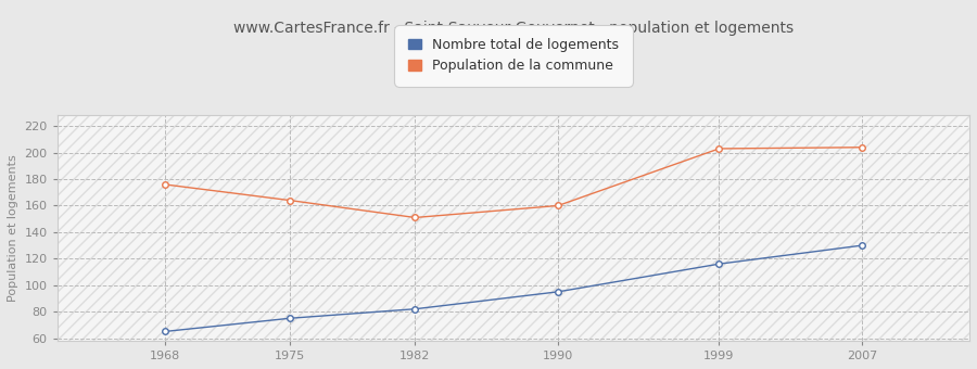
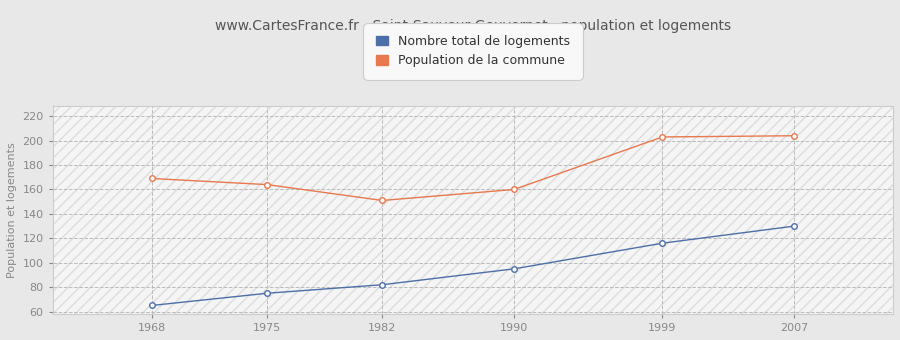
Population de la commune/1968: 176 -> 169
